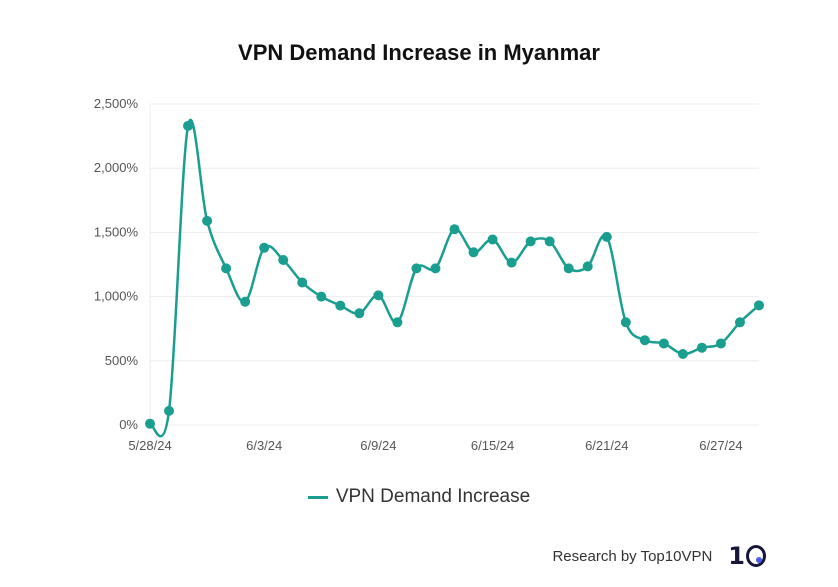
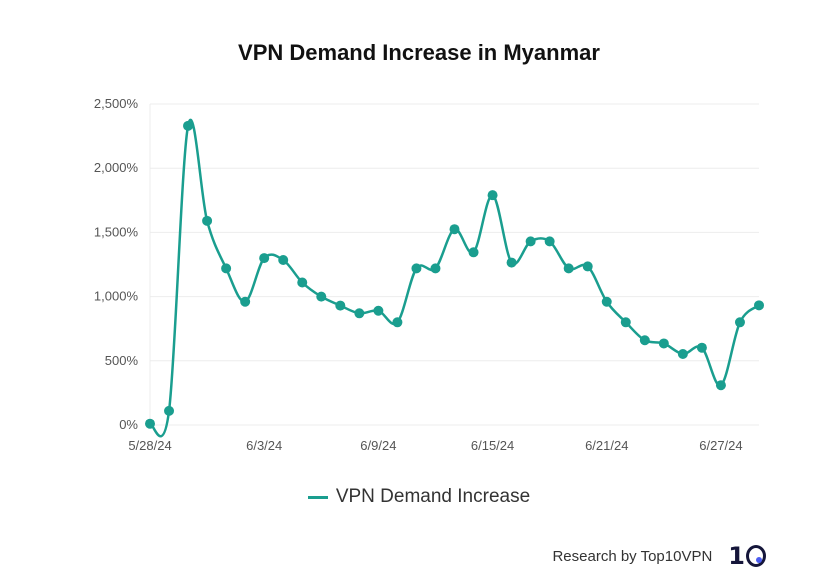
6/3/24: 1380% -> 1300%
6/9/24: 1010% -> 890%
6/15/24: 1440% -> 1790%
6/21/24: 1460% -> 960%
6/27/24: 640% -> 310%
